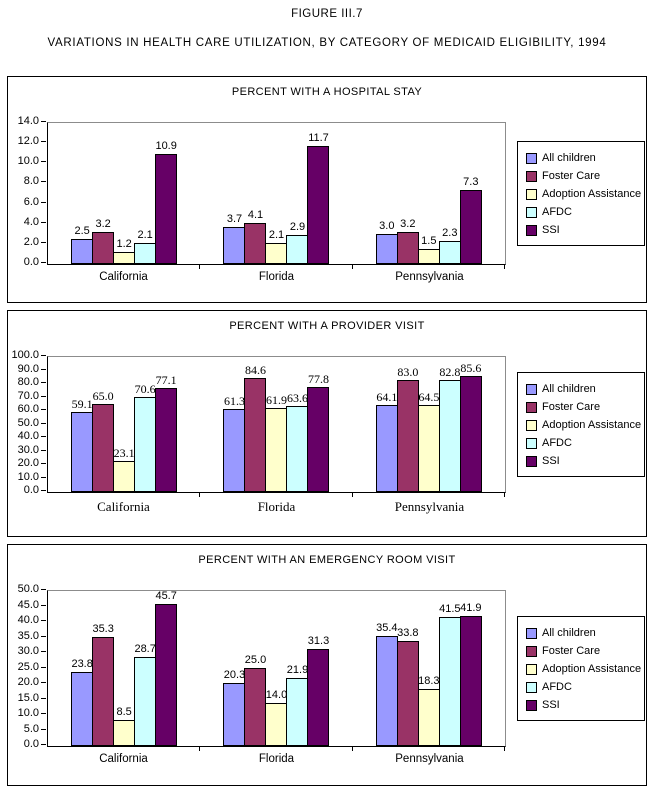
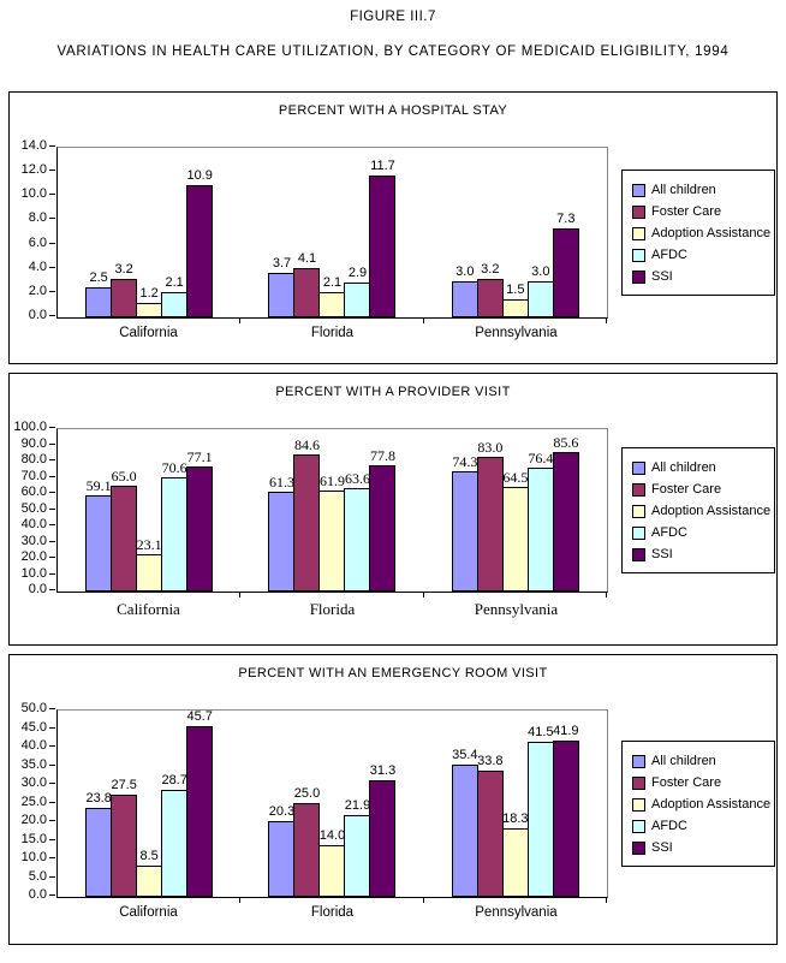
PERCENT WITH A HOSPITAL STAY/AFDC/Pennsylvania: 2.3 -> 3.0
PERCENT WITH A PROVIDER VISIT/All children/Pennsylvania: 64.1 -> 74.3
PERCENT WITH A PROVIDER VISIT/AFDC/Pennsylvania: 82.8 -> 76.4
PERCENT WITH AN EMERGENCY ROOM VISIT/Foster Care/California: 35.3 -> 27.5
